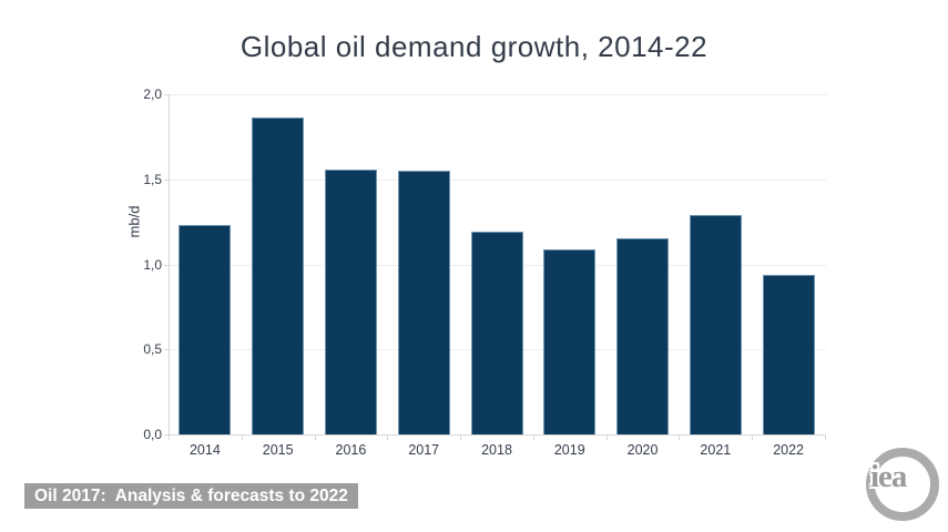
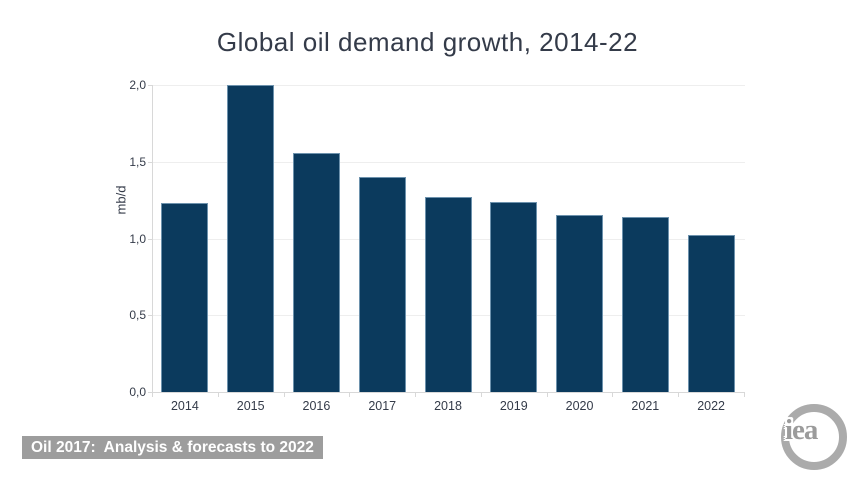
2015: 1,86 -> 2,00
2017: 1,55 -> 1,40
2018: 1,19 -> 1,27
2019: 1,09 -> 1,24
2021: 1,29 -> 1,14
2022: 0,94 -> 1,02
